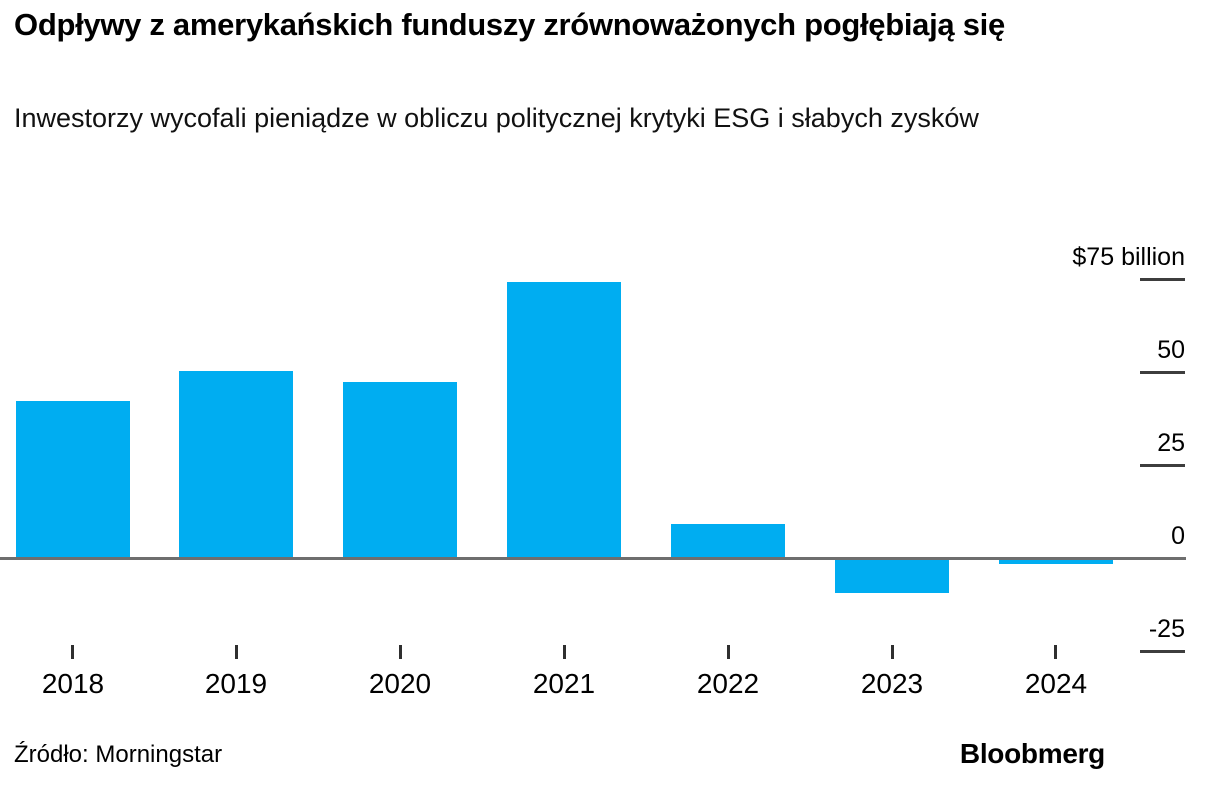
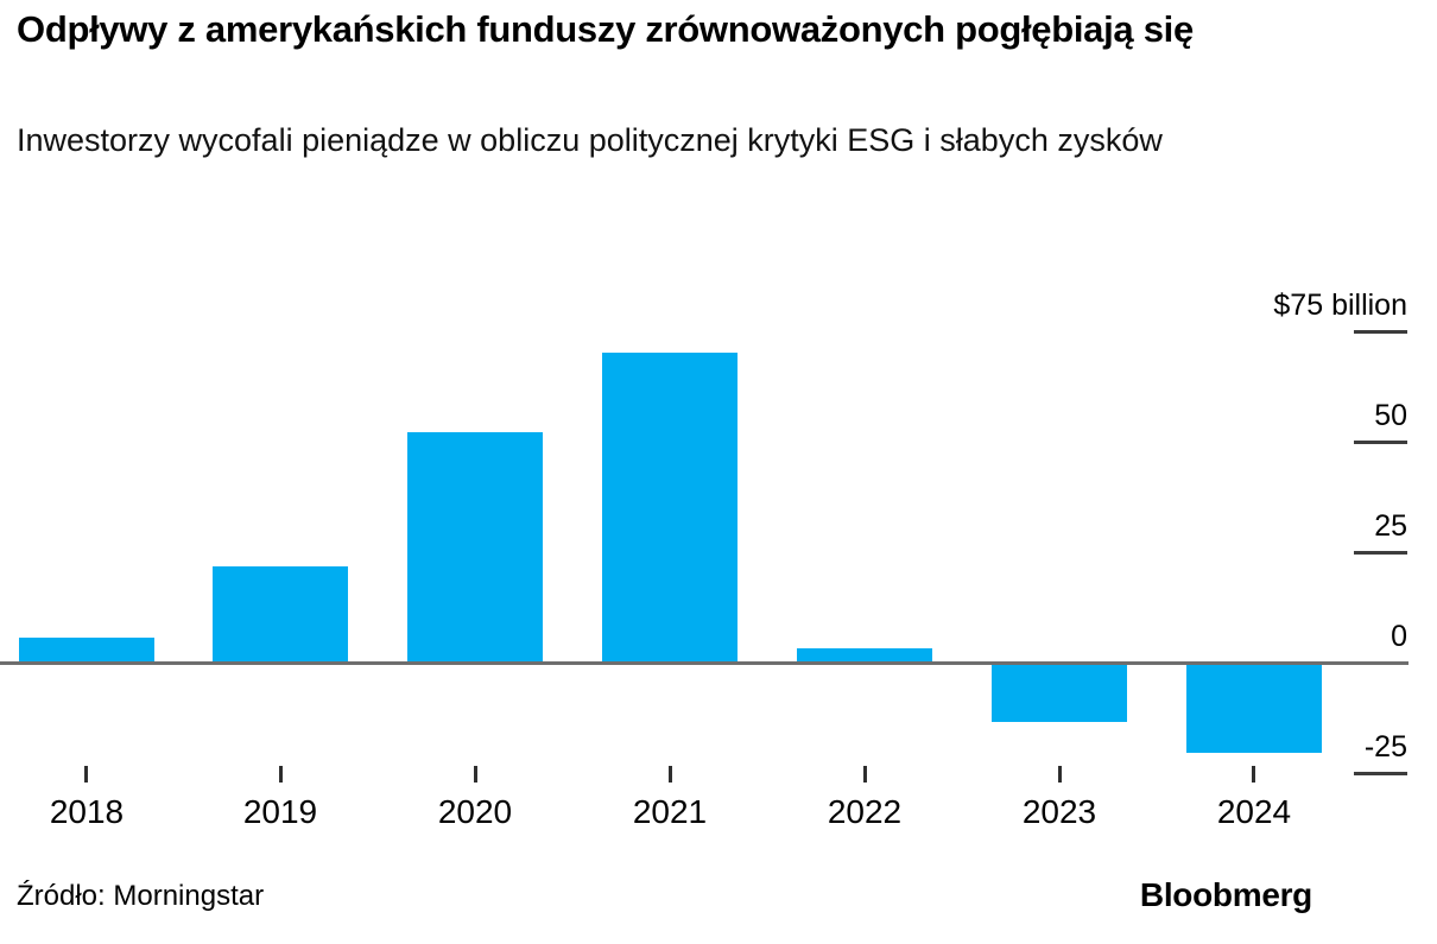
2018: 42 -> 6
2019: 50 -> 22
2020: 47 -> 52
2021: 74 -> 70
2022: 9 -> 3
2023: -9 -> -13
2024: -1 -> -20
